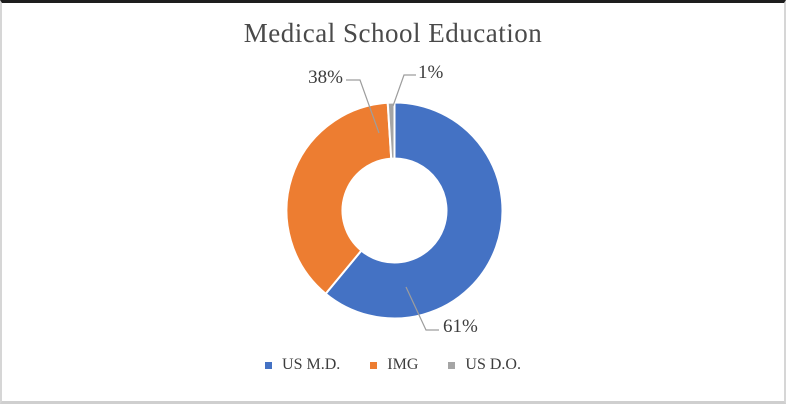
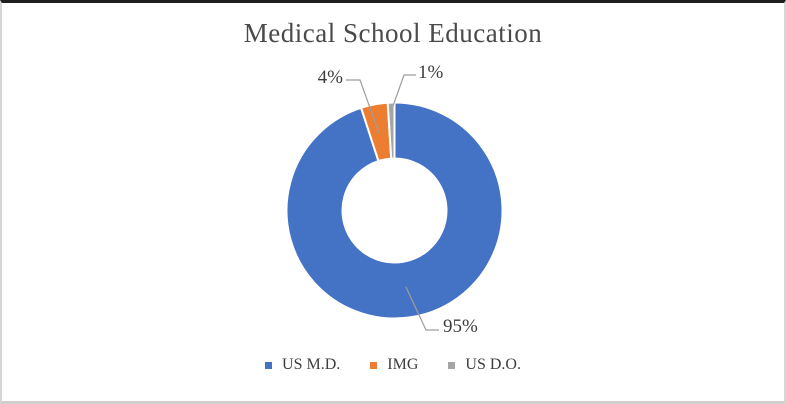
US M.D.: 61% -> 95%
IMG: 38% -> 4%
